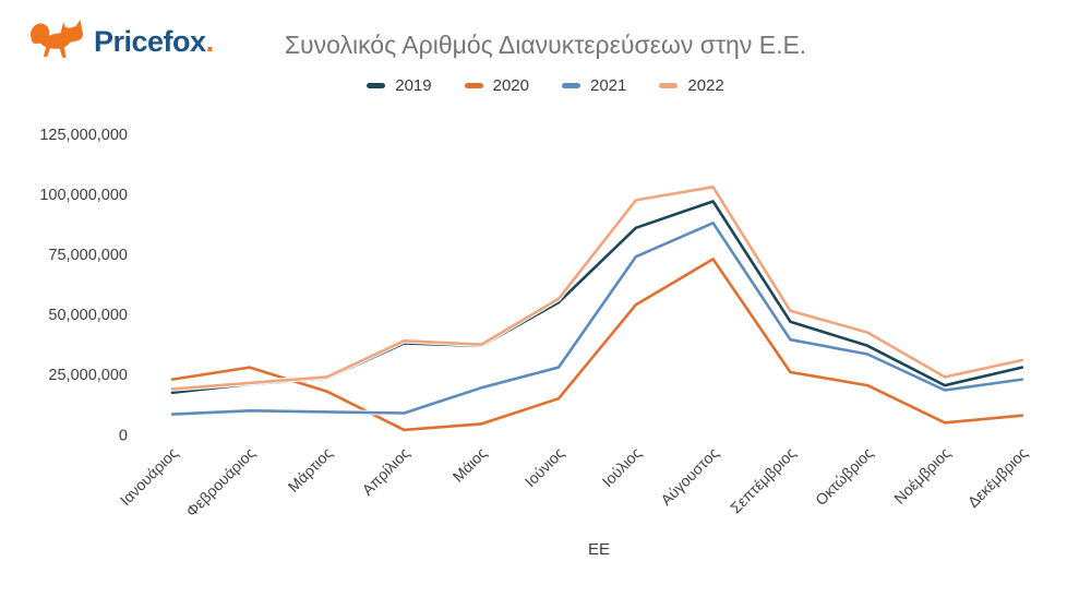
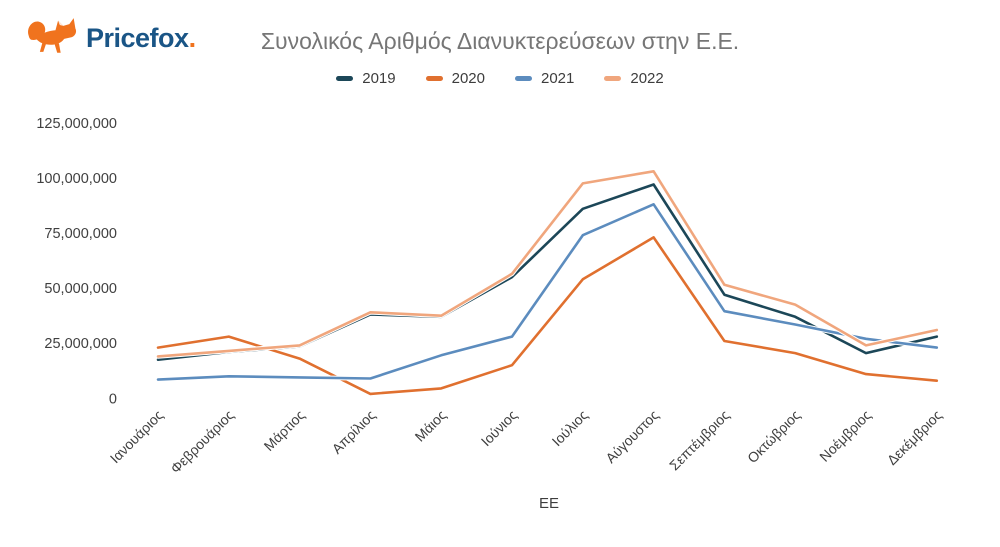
2020/Νοέμβριος: 5000000 -> 11000000
2021/Νοέμβριος: 18000000 -> 27000000
